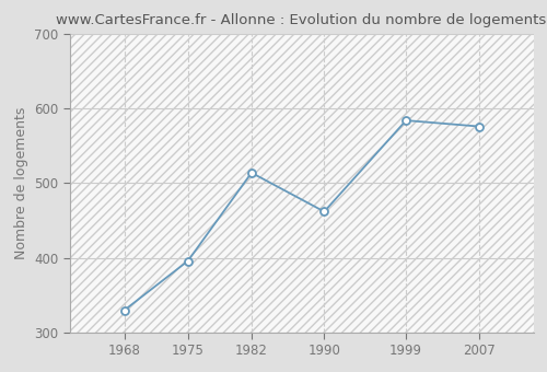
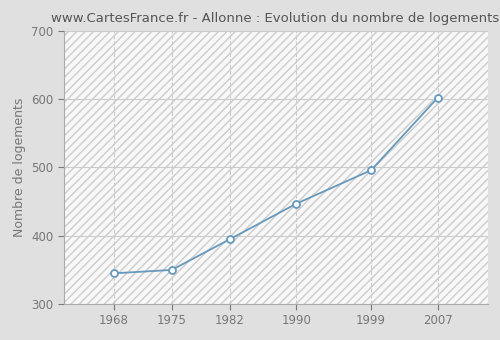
1968: 330 -> 345
1975: 396 -> 350
1982: 514 -> 395
1990: 462 -> 447
1999: 584 -> 496
2007: 576 -> 602
